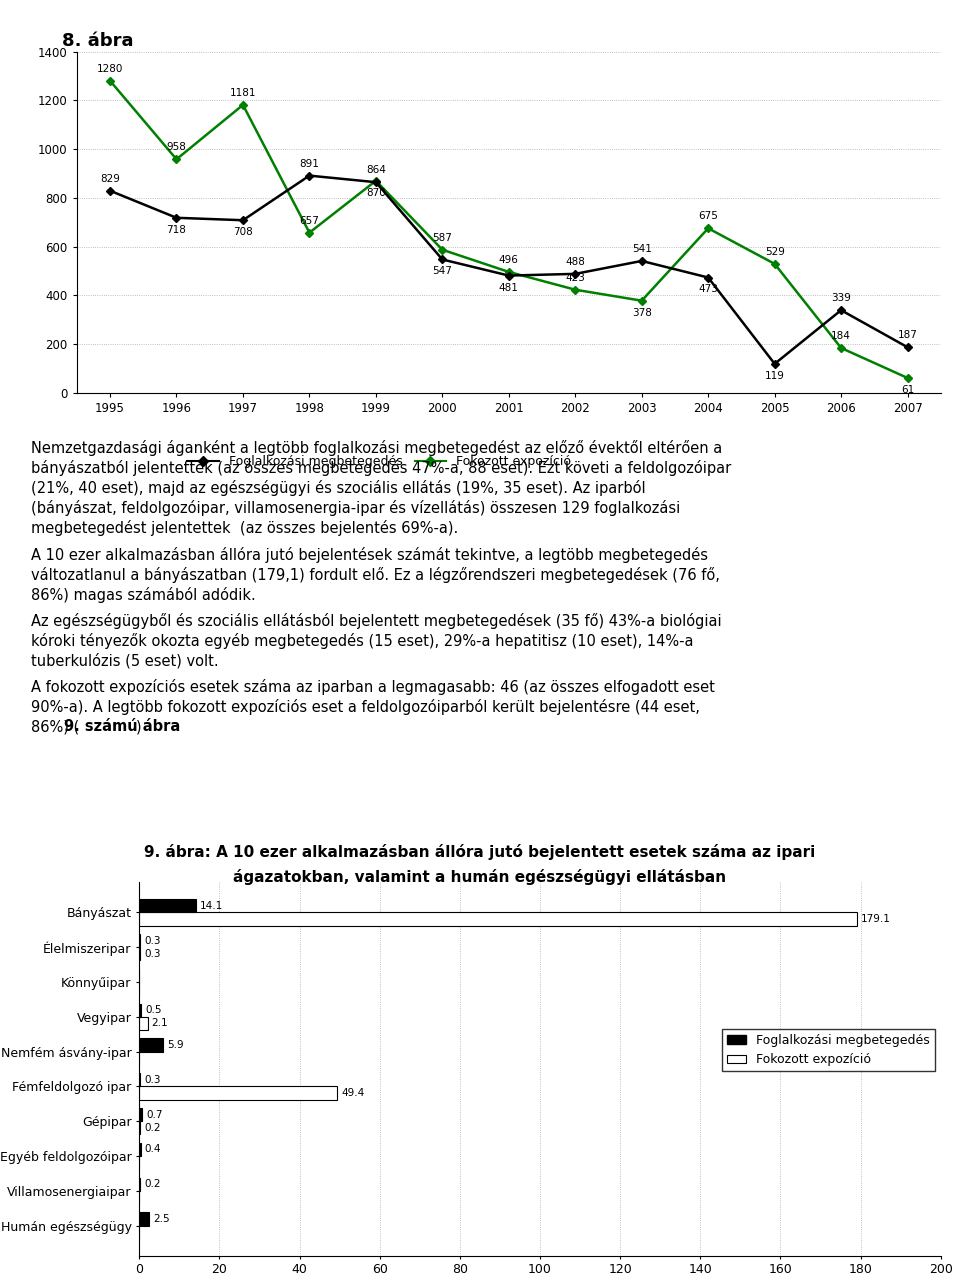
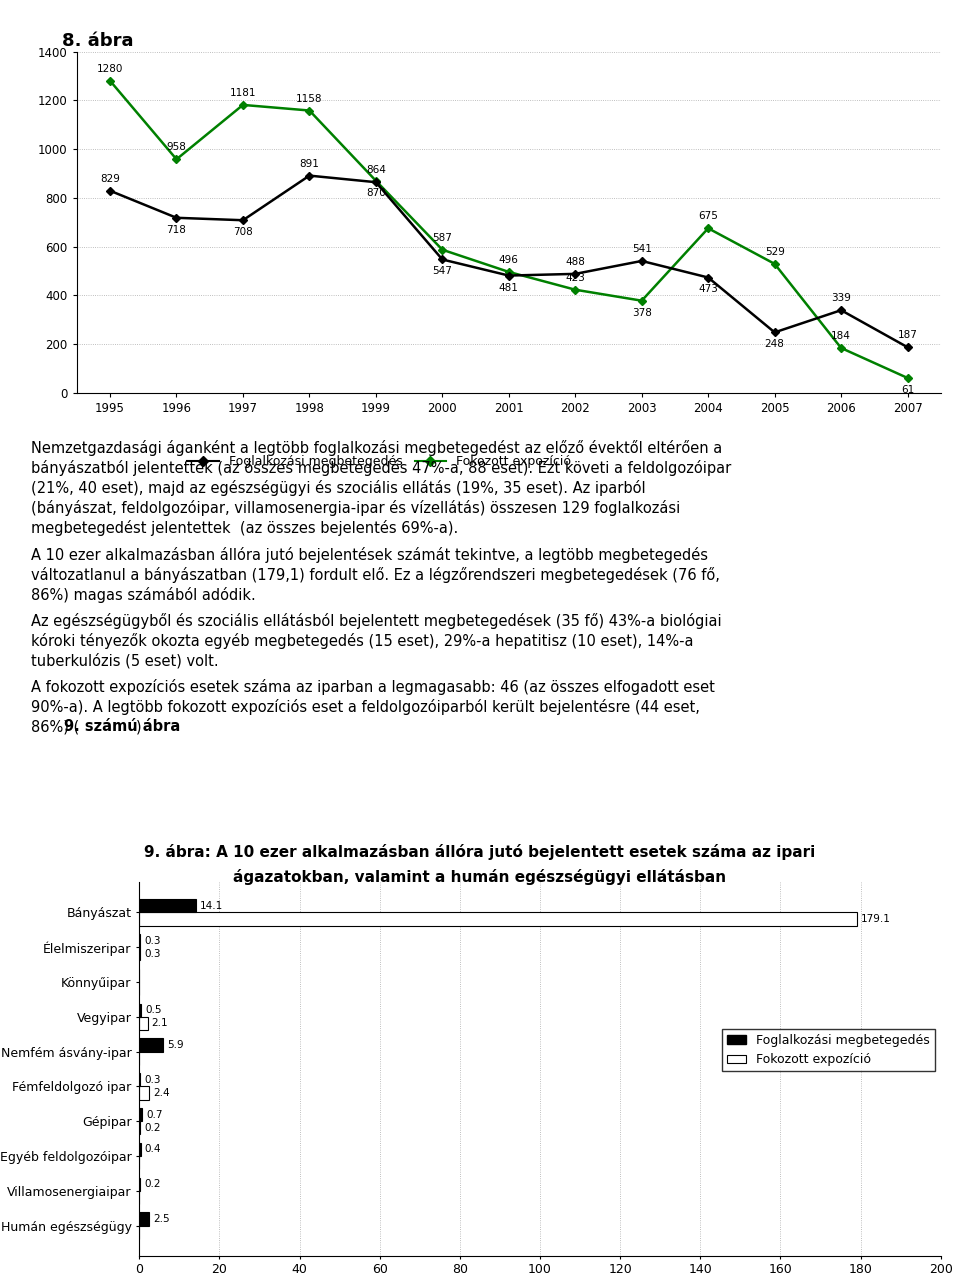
Fokozott expozíció/1998: 657 -> 1158
Foglalkozási megbetegedés/2005: 119 -> 248
Fokozott expozíció/Fémfeldolgozó ipar: 49.4 -> 2.4
